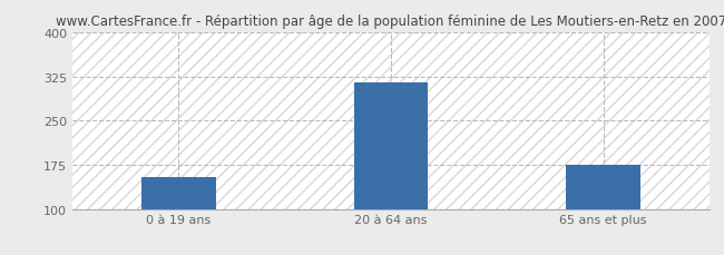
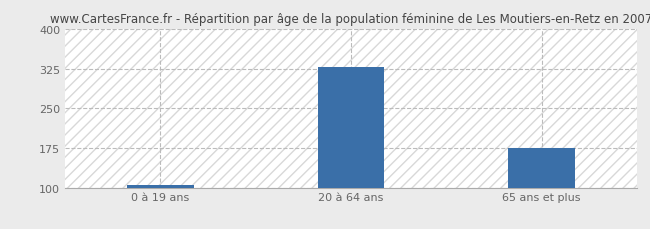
0 à 19 ans: 154 -> 104
20 à 64 ans: 314 -> 328
